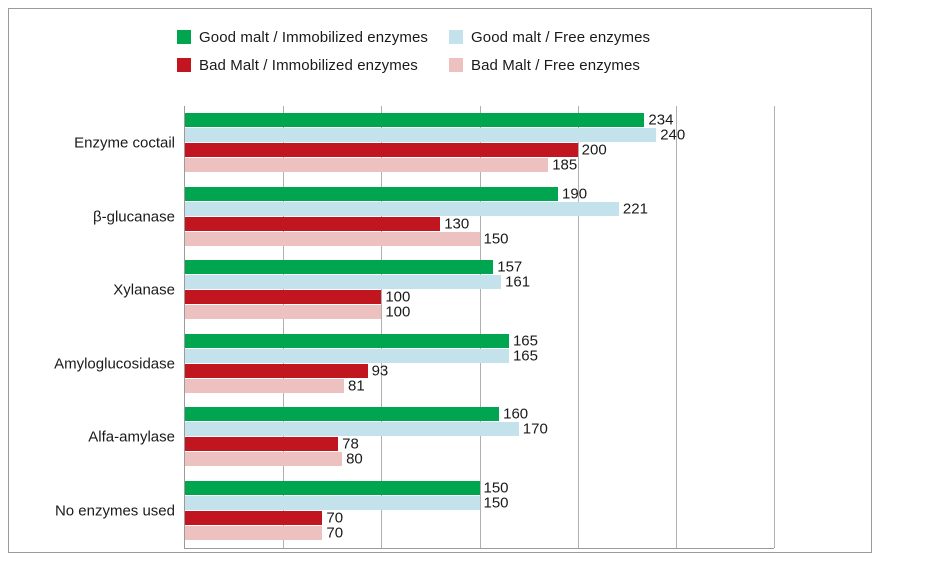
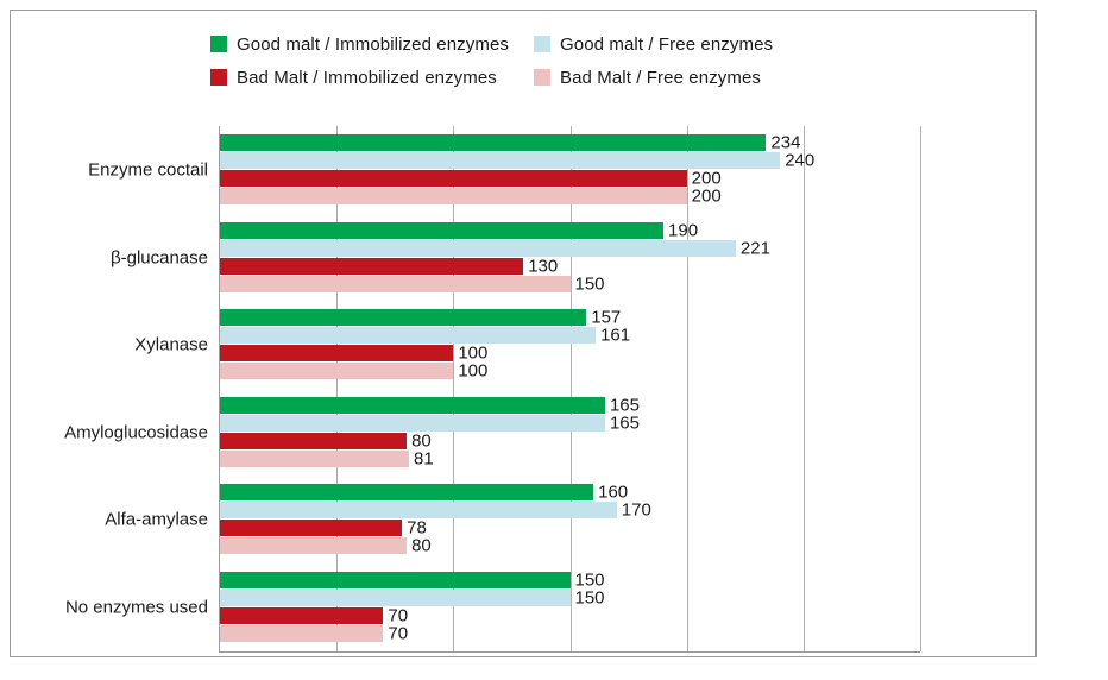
Bad Malt / Free enzymes/Enzyme coctail: 185 -> 200
Bad Malt / Immobilized enzymes/Amyloglucosidase: 93 -> 80
